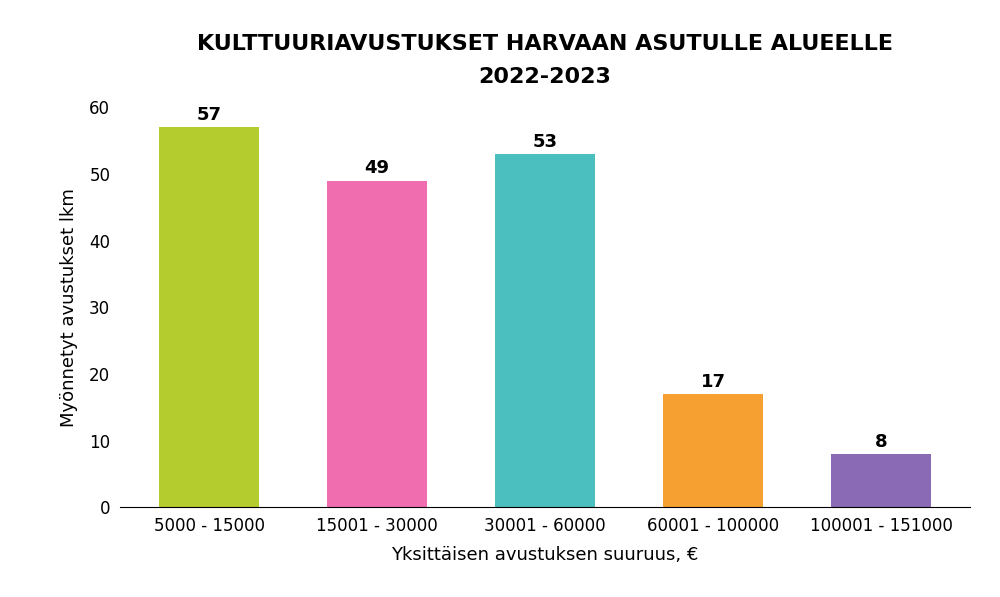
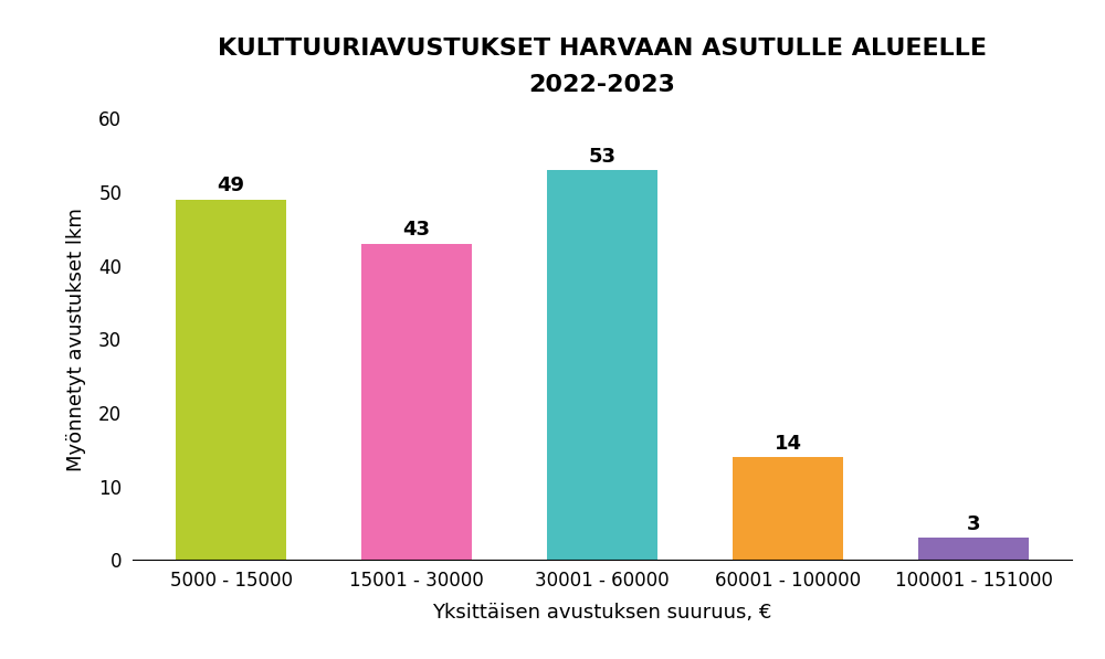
5000 - 15000: 57 -> 49
15001 - 30000: 49 -> 43
60001 - 100000: 17 -> 14
100001 - 151000: 8 -> 3
